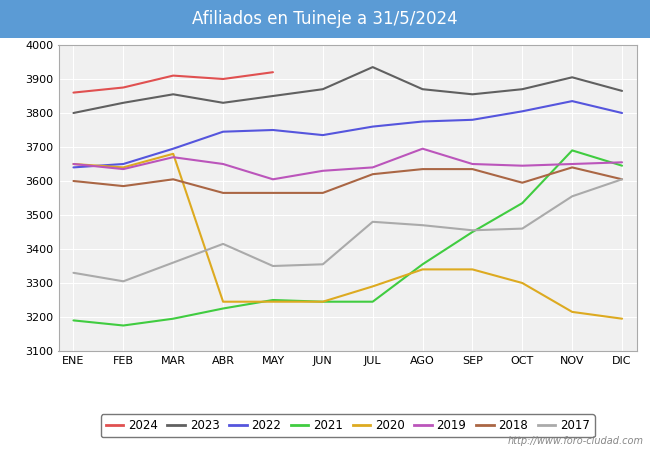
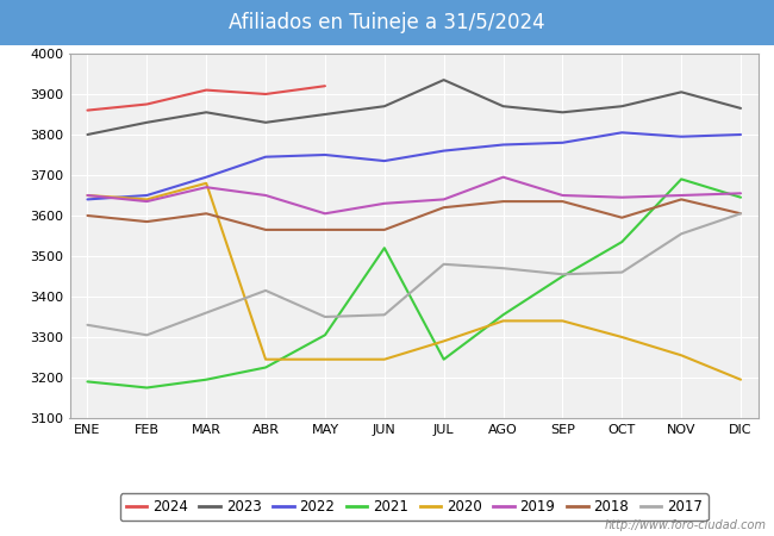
2021/MAY: 3250 -> 3305
2021/JUN: 3245 -> 3520
2022/NOV: 3835 -> 3795
2020/NOV: 3215 -> 3255
